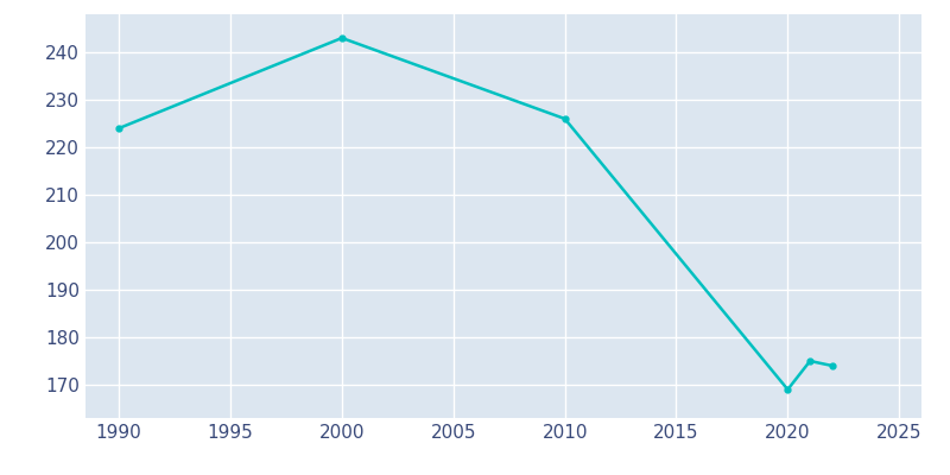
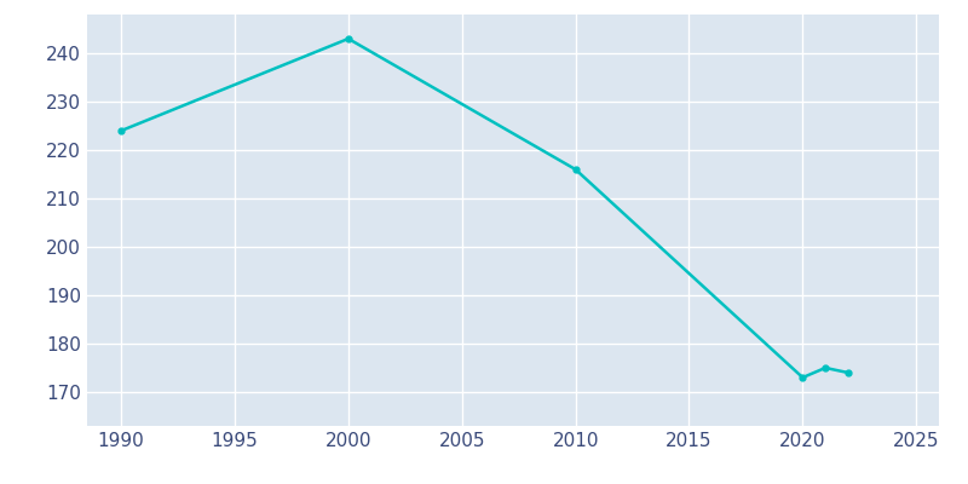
2010: 226 -> 216
2020: 169 -> 173
